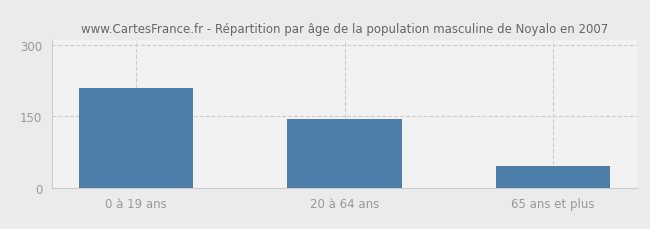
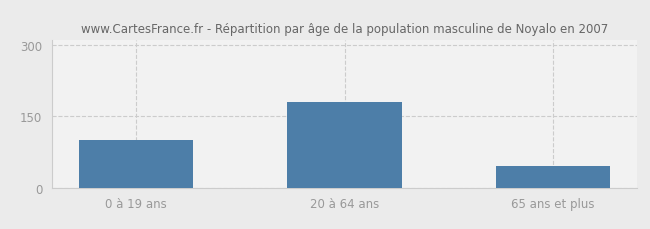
0 à 19 ans: 210 -> 100
20 à 64 ans: 145 -> 180
